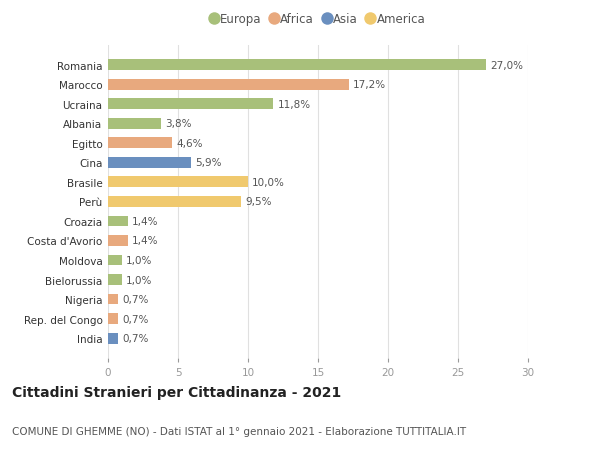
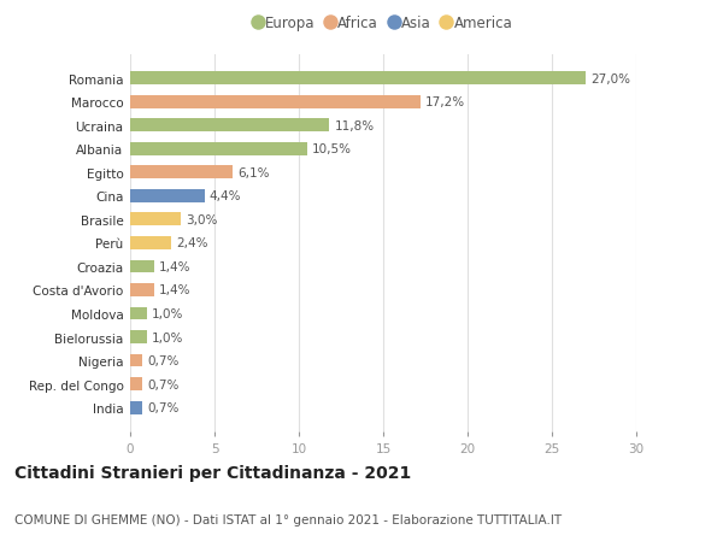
Albania: 3,8% -> 10,5%
Egitto: 4,6% -> 6,1%
Cina: 5,9% -> 4,4%
Brasile: 10,0% -> 3,0%
Perù: 9,5% -> 2,4%
